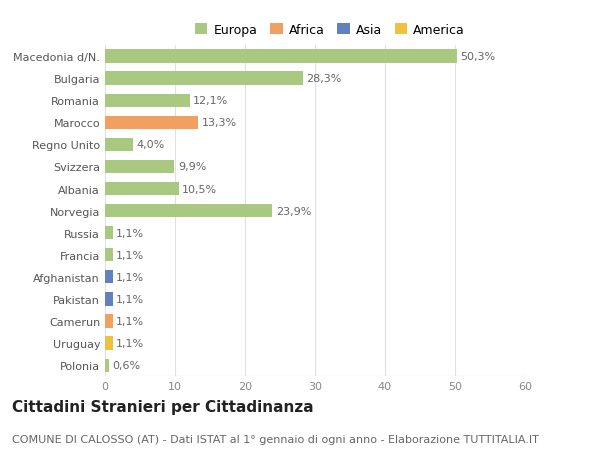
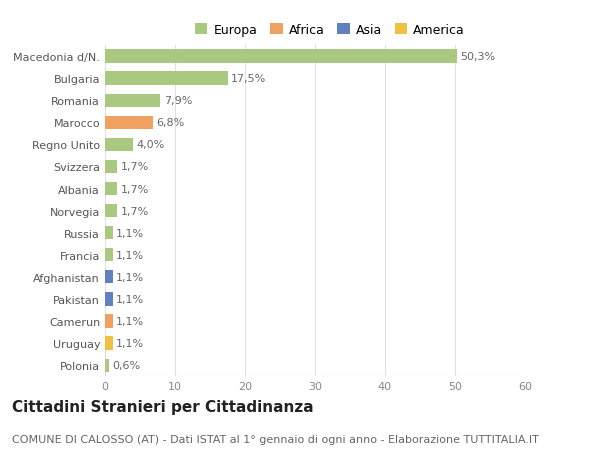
Bulgaria: 28,3% -> 17,5%
Romania: 12,1% -> 7,9%
Marocco: 13,3% -> 6,8%
Svizzera: 9,9% -> 1,7%
Albania: 10,5% -> 1,7%
Norvegia: 23,9% -> 1,7%
